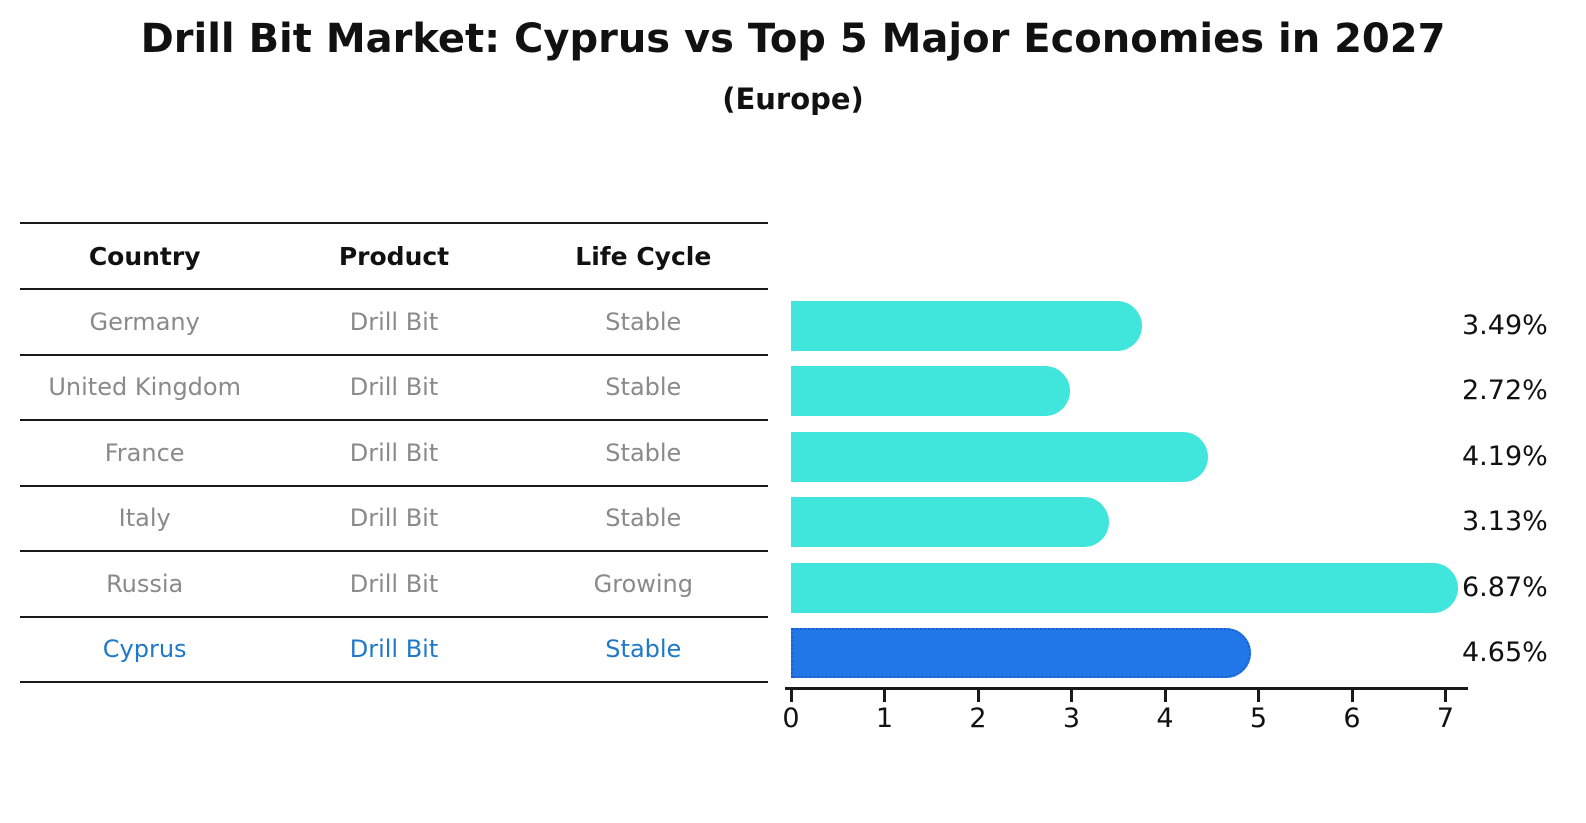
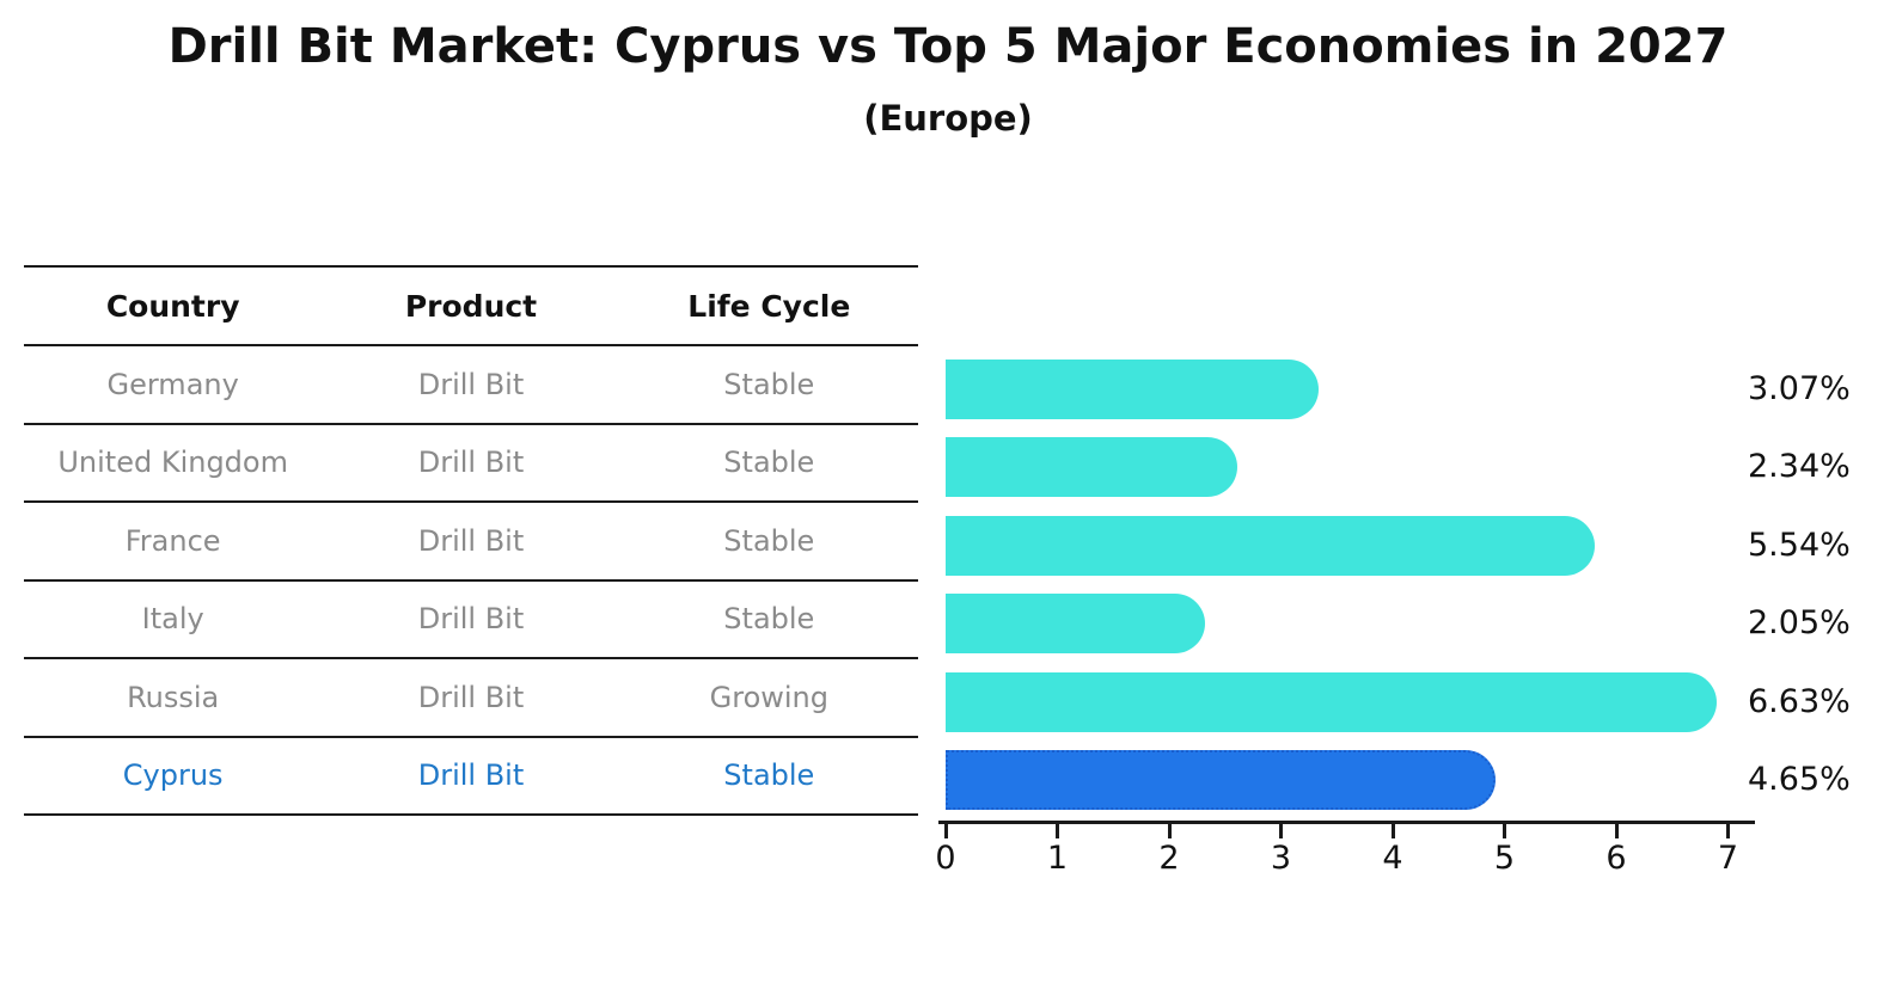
Germany: 3.49% -> 3.07%
United Kingdom: 2.72% -> 2.34%
France: 4.19% -> 5.54%
Italy: 3.13% -> 2.05%
Russia: 6.87% -> 6.63%
